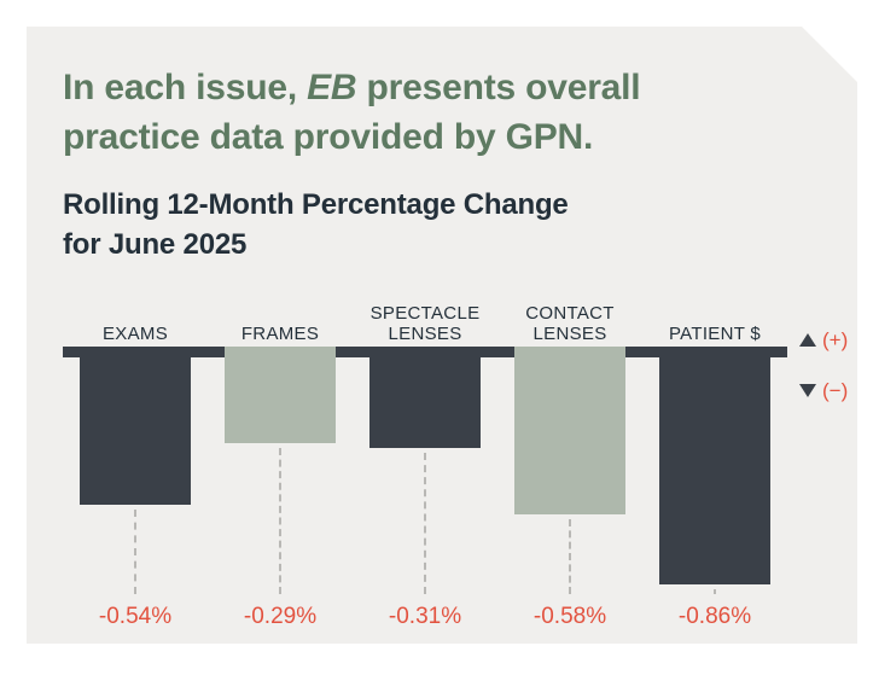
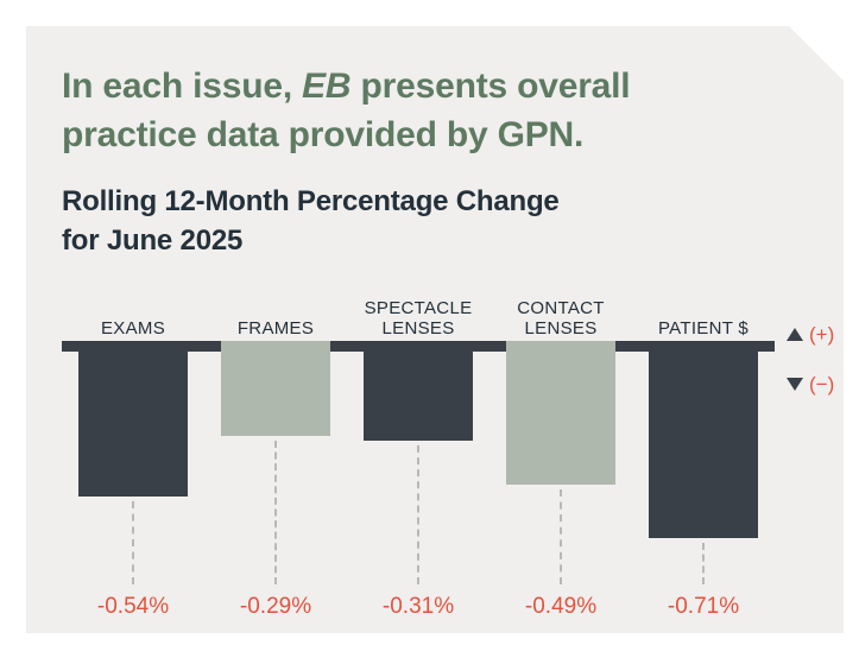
CONTACT LENSES: -0.58% -> -0.49%
PATIENT $: -0.86% -> -0.71%
